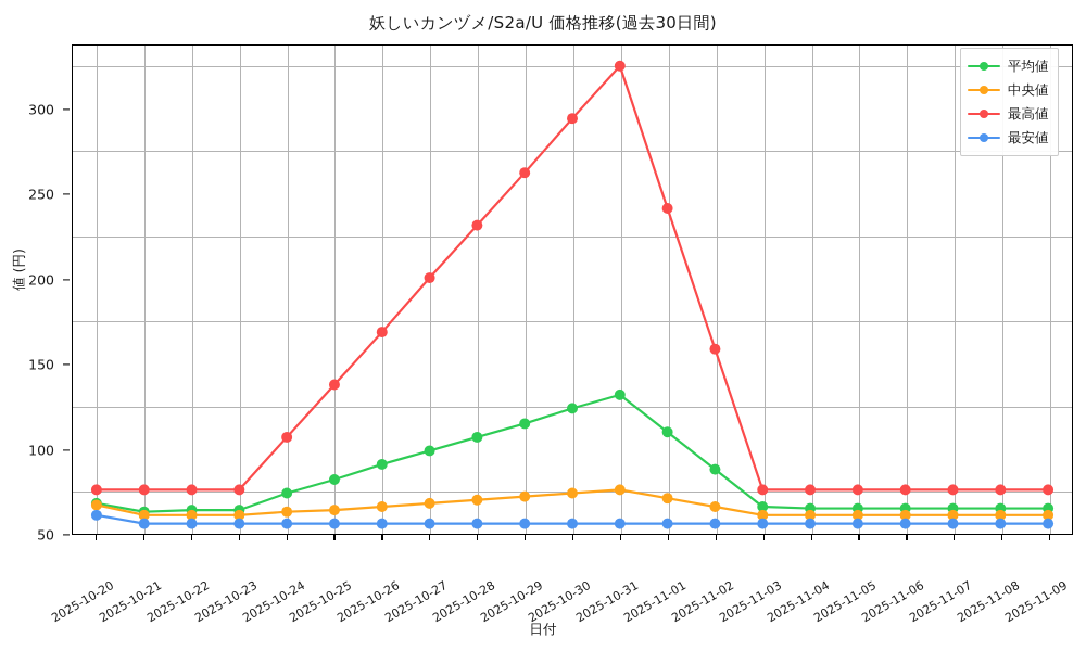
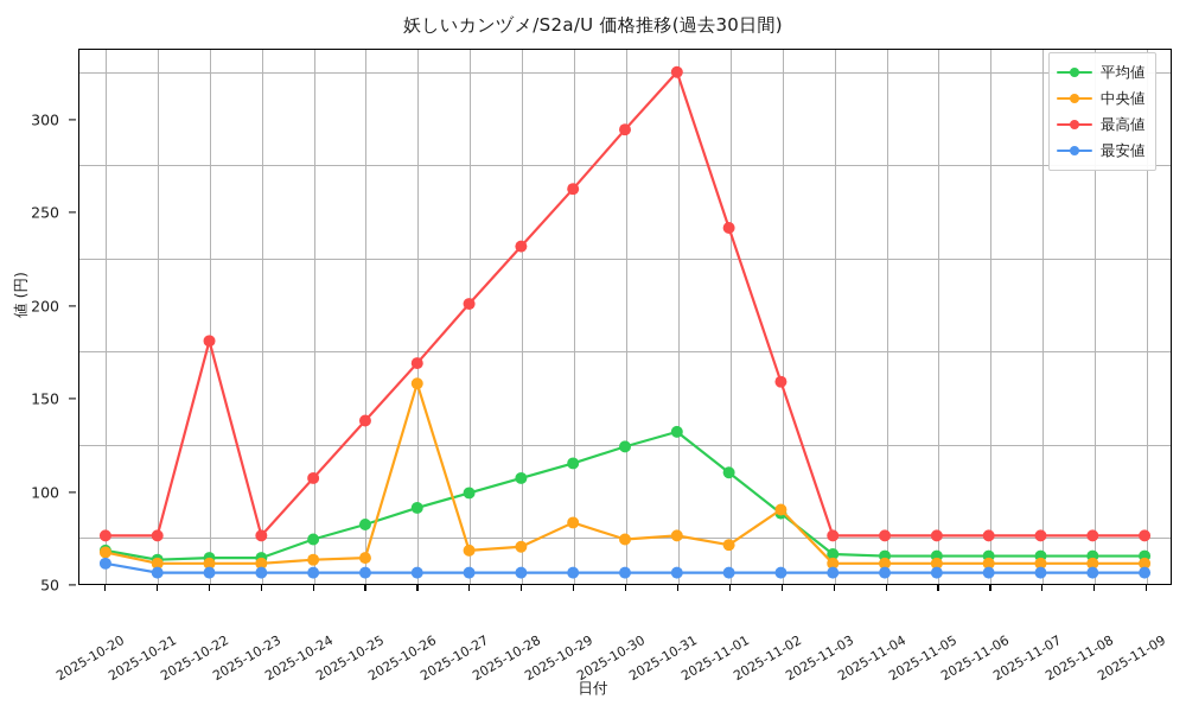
最高値/2025-10-22: 50 -> 155
中央値/2025-10-26: 40 -> 132
中央値/2025-10-29: 46 -> 57
中央値/2025-11-02: 40 -> 64
